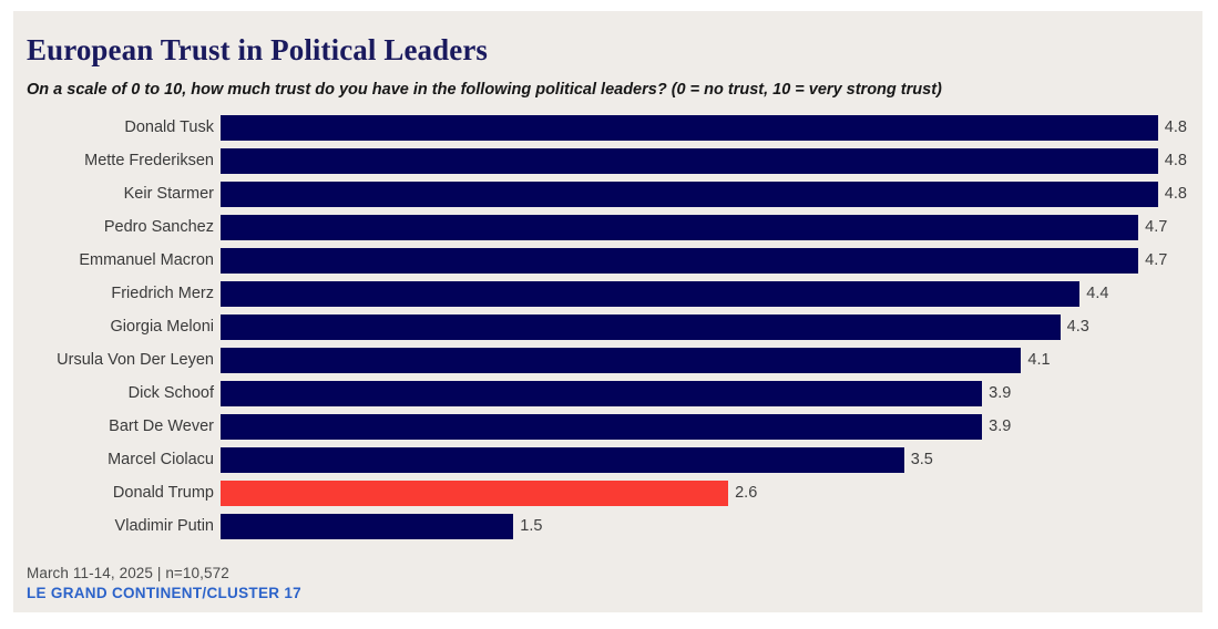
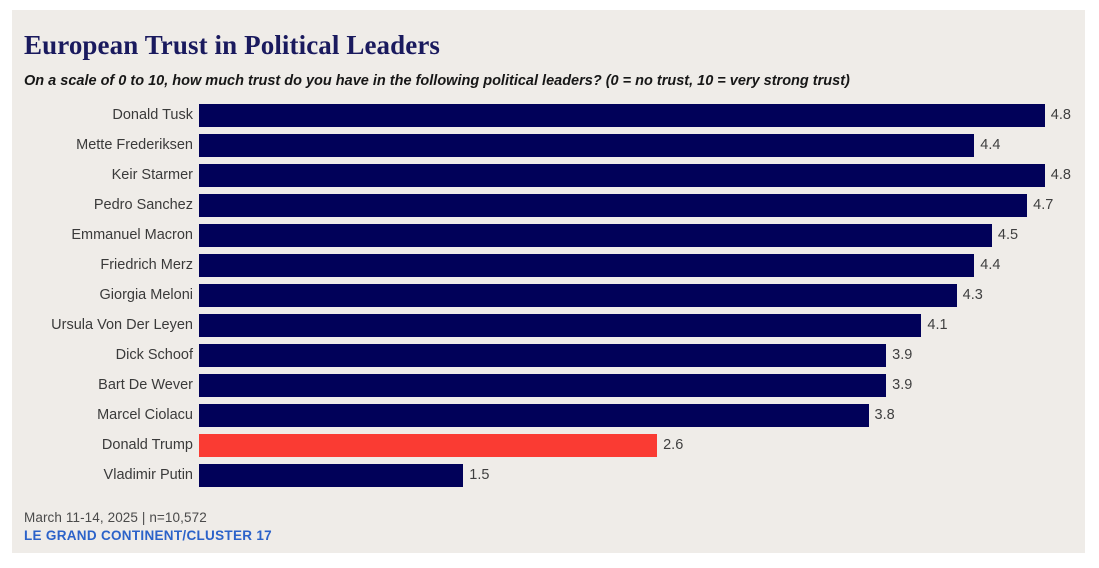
Mette Frederiksen: 4.8 -> 4.4
Emmanuel Macron: 4.7 -> 4.5
Marcel Ciolacu: 3.5 -> 3.8
